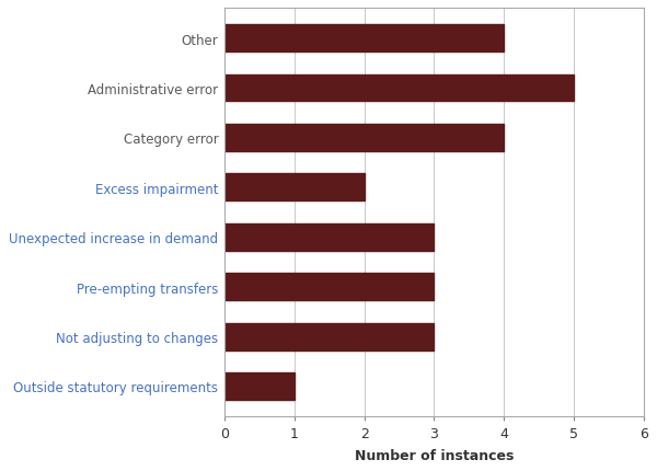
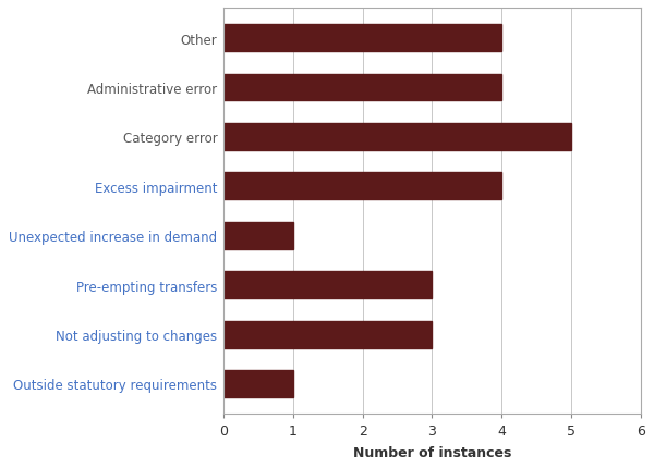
Administrative error: 5 -> 4
Category error: 4 -> 5
Excess impairment: 2 -> 4
Unexpected increase in demand: 3 -> 1
